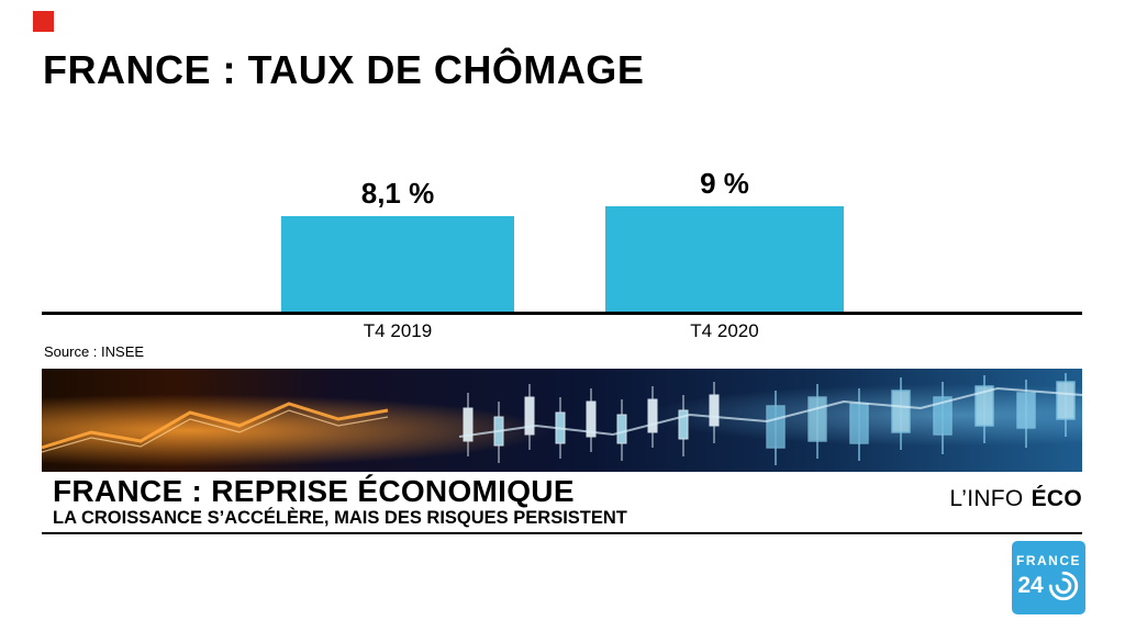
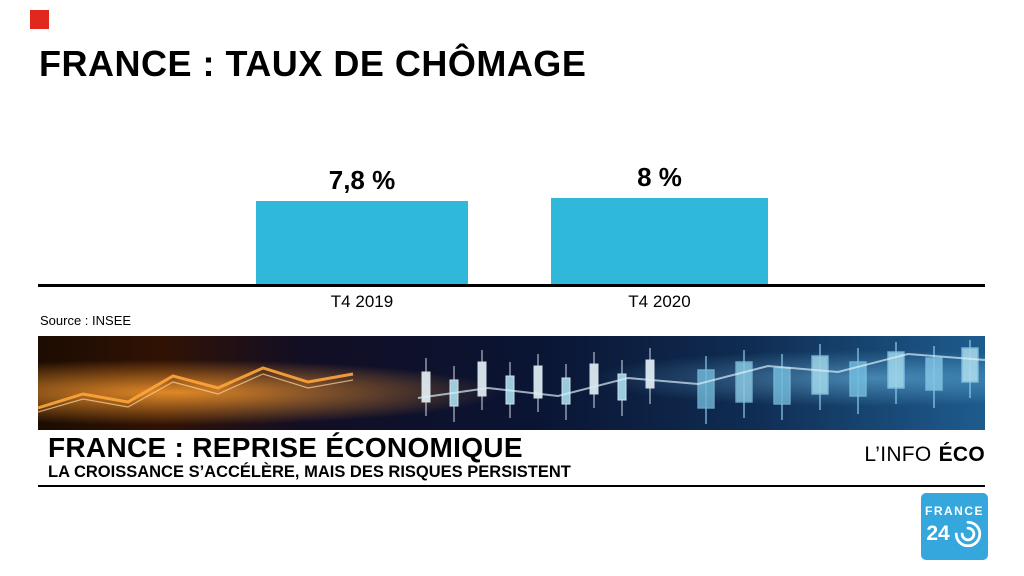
T4 2019: 8,1 -> 7,8
T4 2020: 9 -> 8
